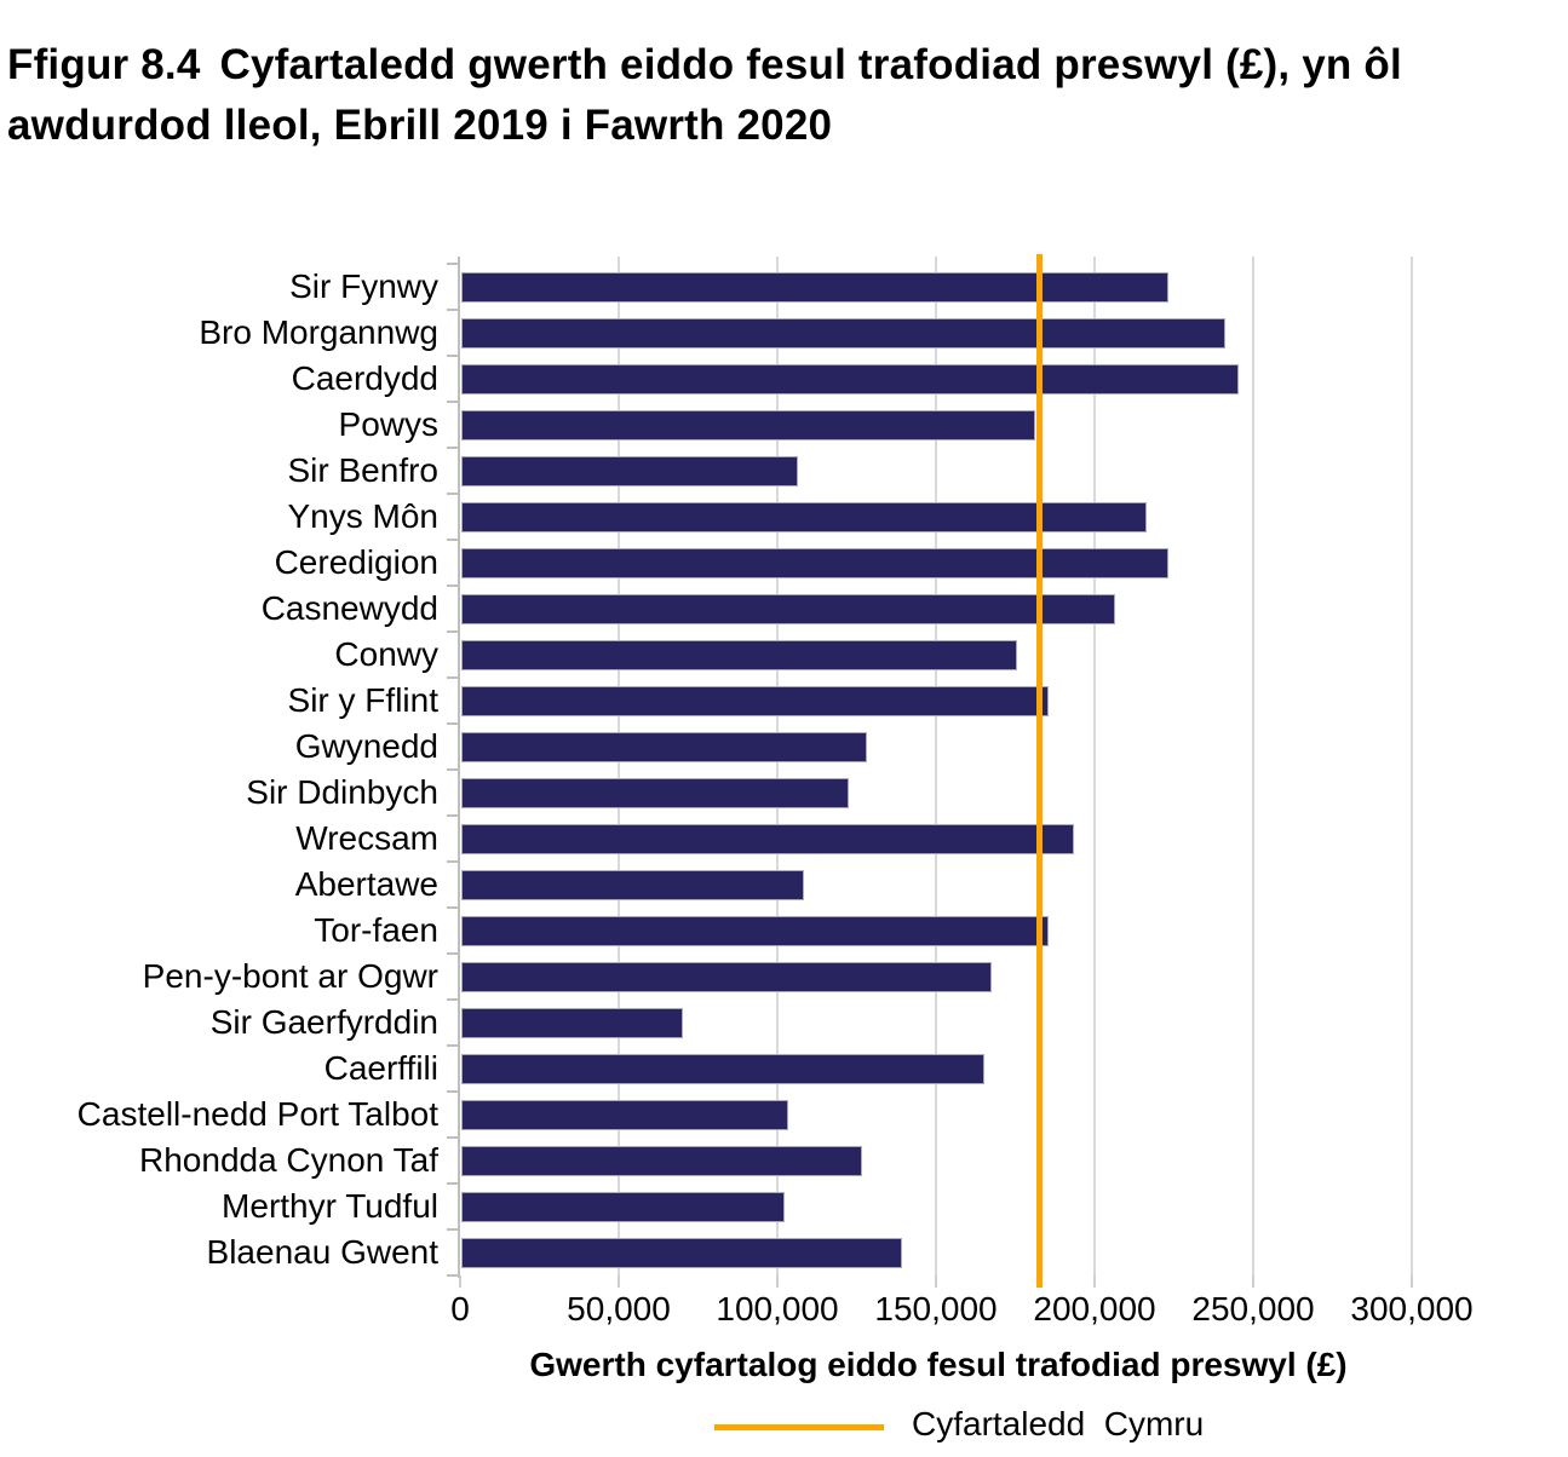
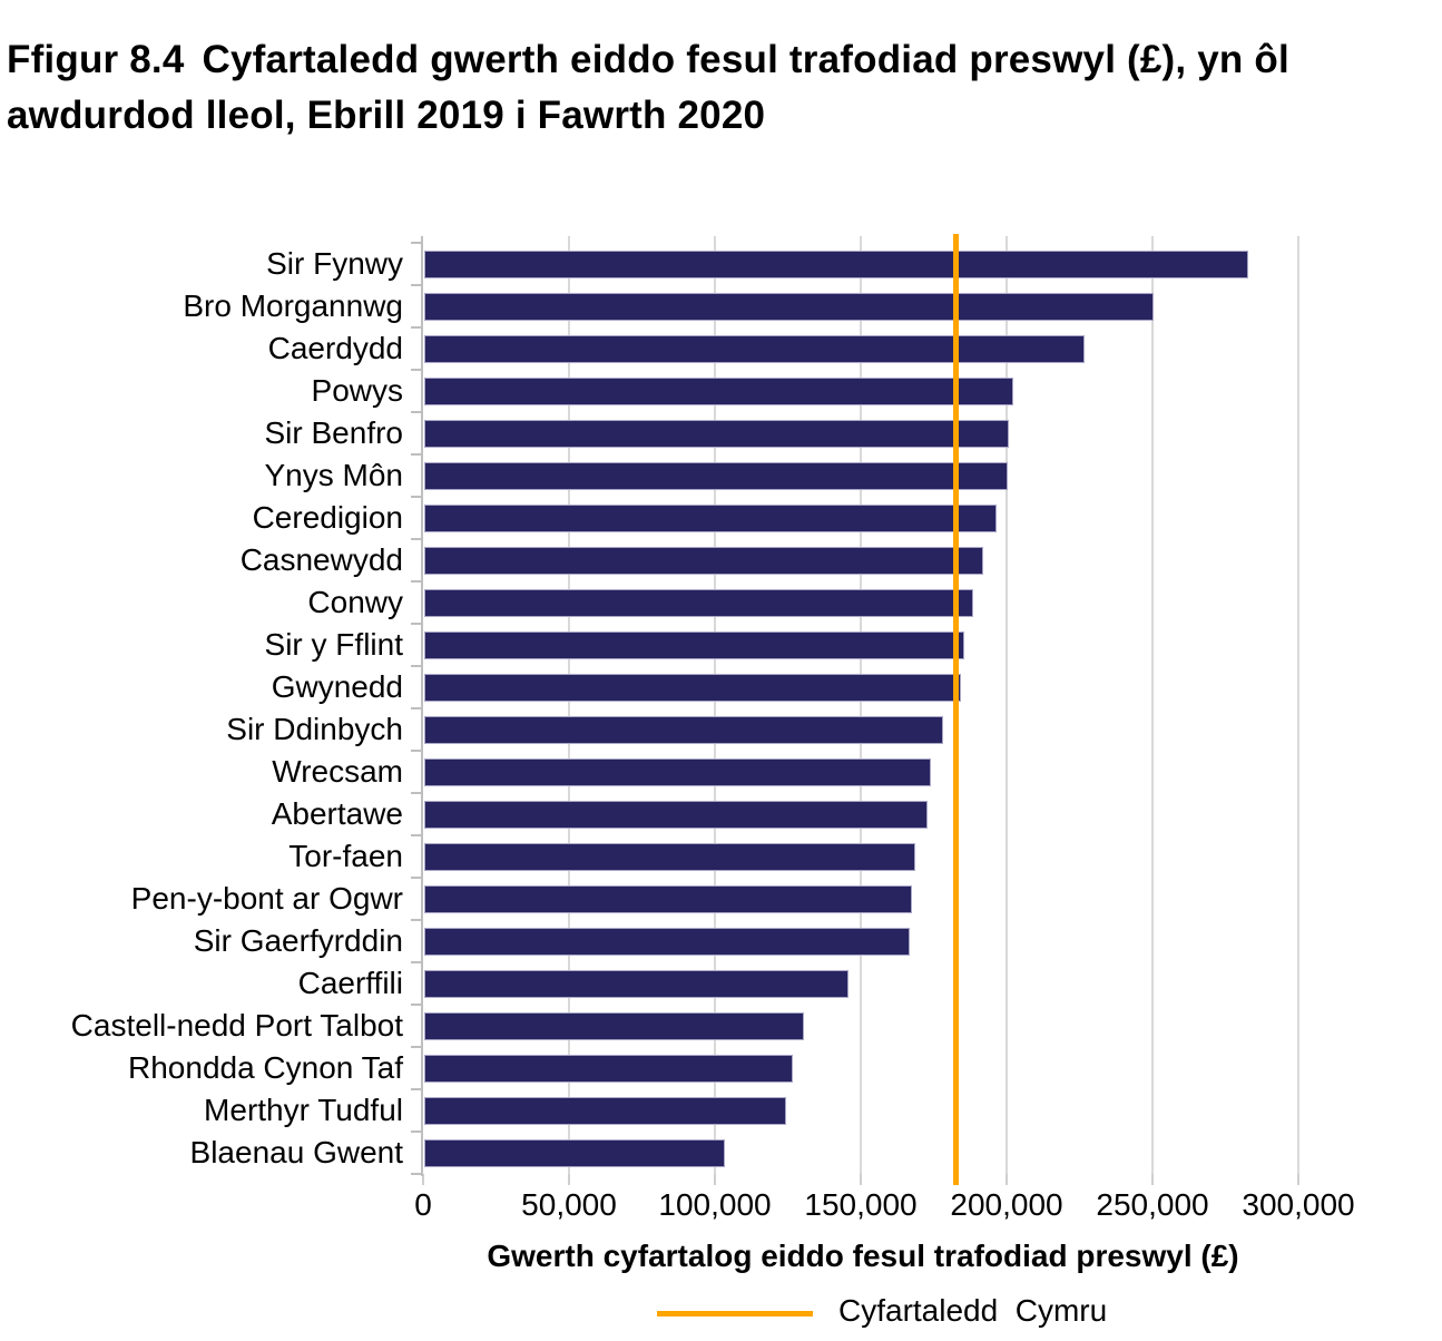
Sir Fynwy: 223000 -> 282000
Bro Morgannwg: 241000 -> 250000
Caerdydd: 245000 -> 226000
Powys: 181000 -> 202000
Sir Benfro: 106000 -> 200000
Ynys Môn: 216000 -> 200000
Ceredigion: 223000 -> 196000
Casnewydd: 206000 -> 192000
Conwy: 175000 -> 188000
Gwynedd: 128000 -> 184000
Sir Ddinbych: 122000 -> 178000
Wrecsam: 193000 -> 174000
Abertawe: 108000 -> 172000
Tor-faen: 185000 -> 168000
Sir Gaerfyrddin: 70000 -> 166000
Caerffili: 165000 -> 146000
Castell-nedd Port Talbot: 103000 -> 130000
Merthyr Tudful: 102000 -> 124000
Blaenau Gwent: 139000 -> 103000
